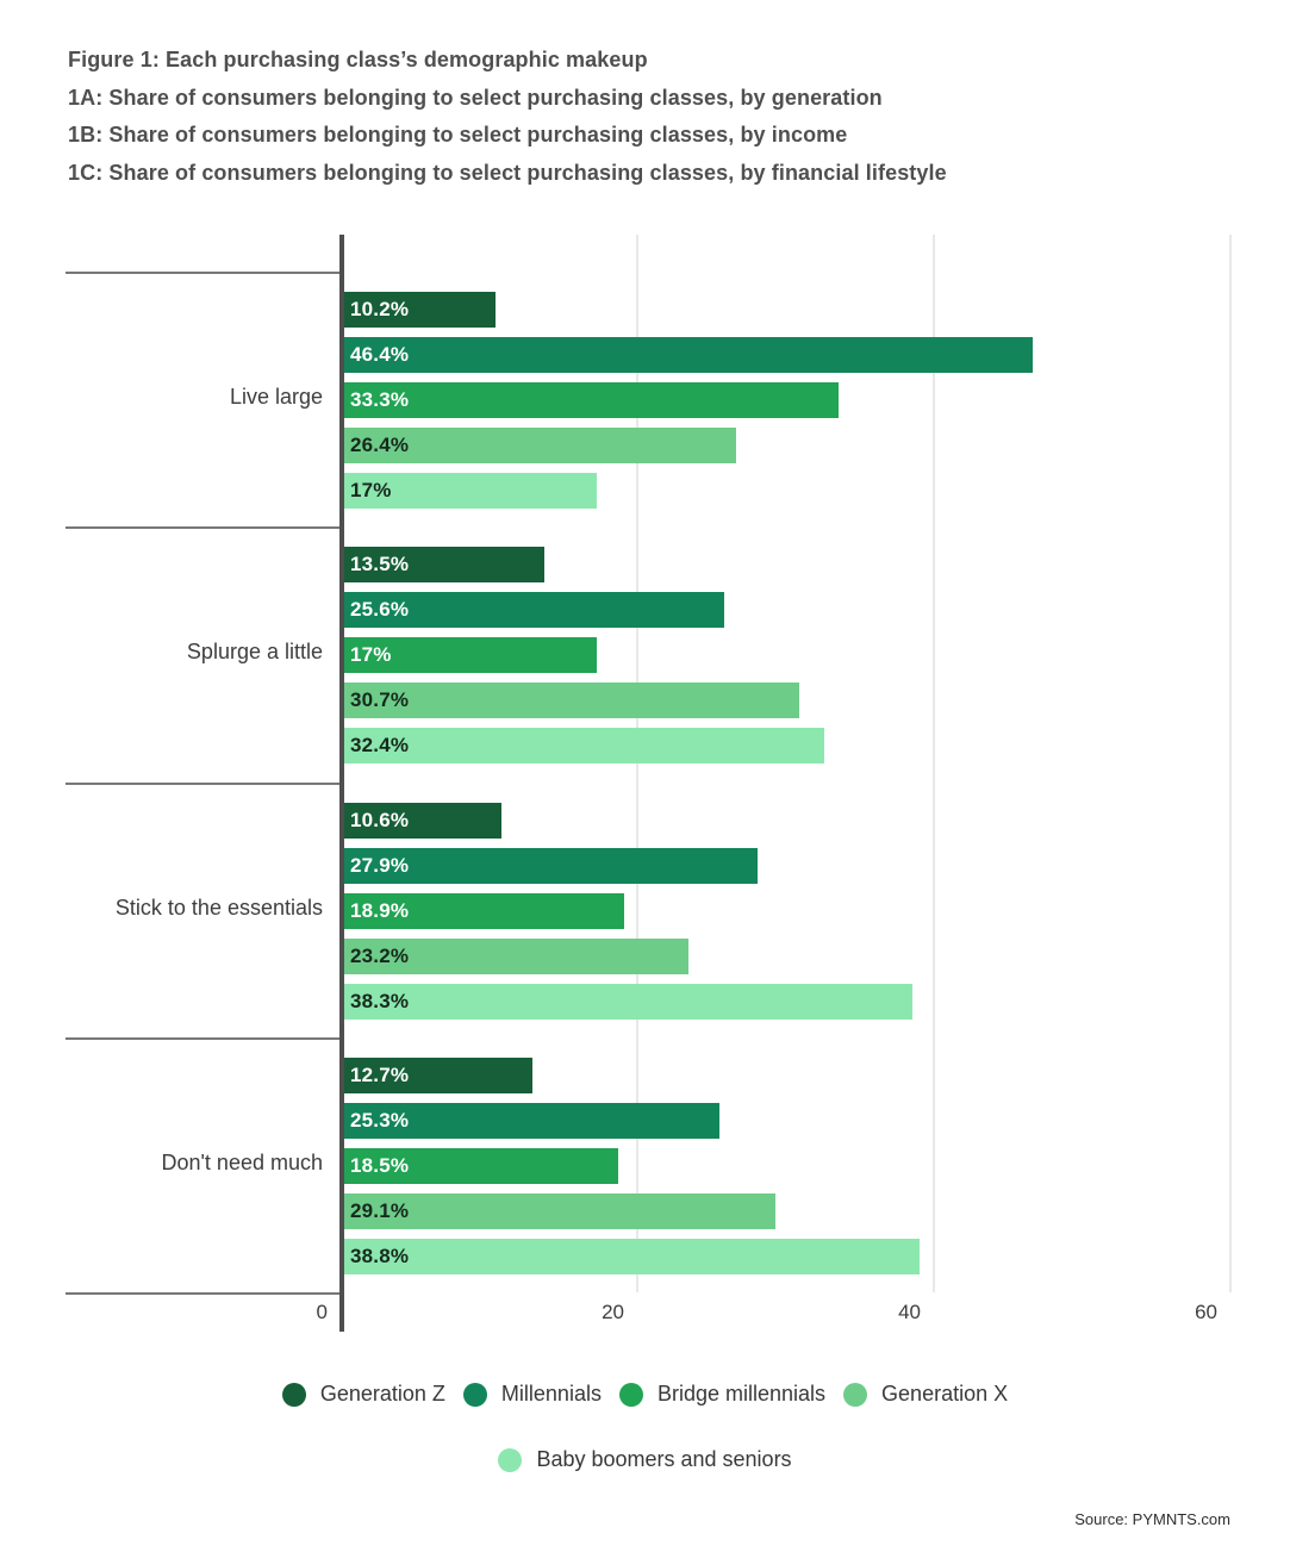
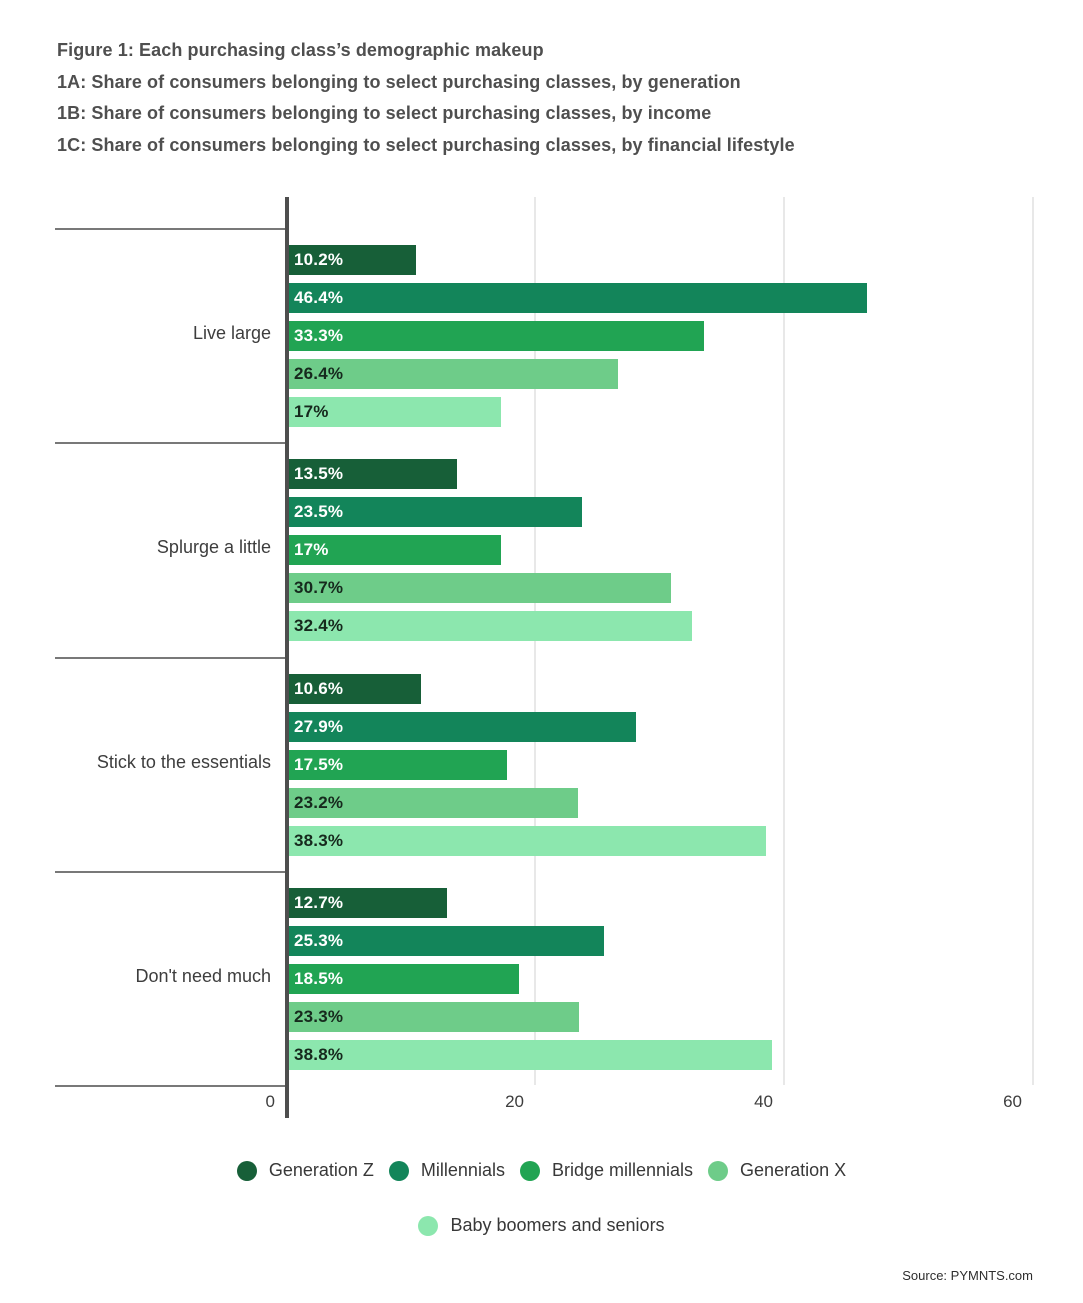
Millennials/Splurge a little: 25.6% -> 23.5%
Bridge millennials/Stick to the essentials: 18.9% -> 17.5%
Generation X/Don't need much: 29.1% -> 23.3%
